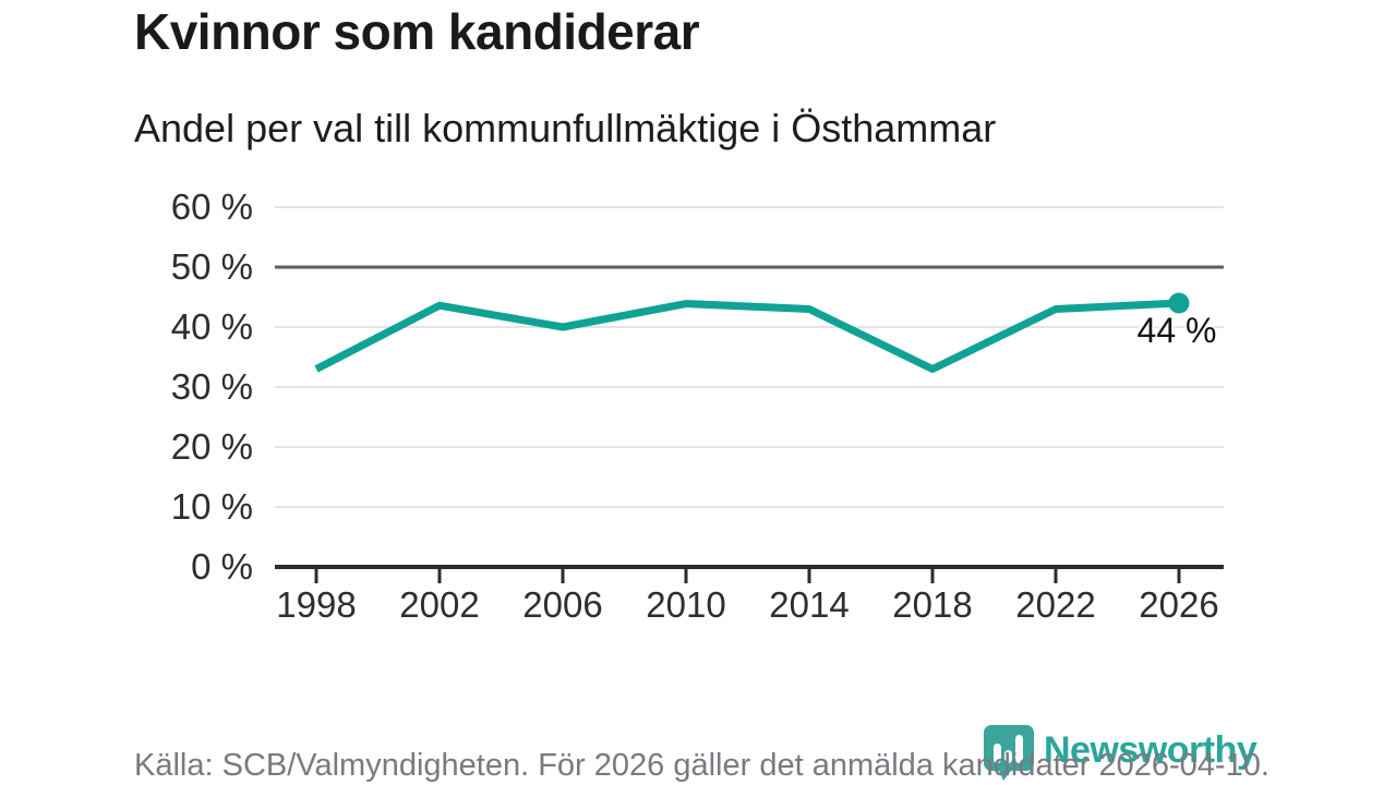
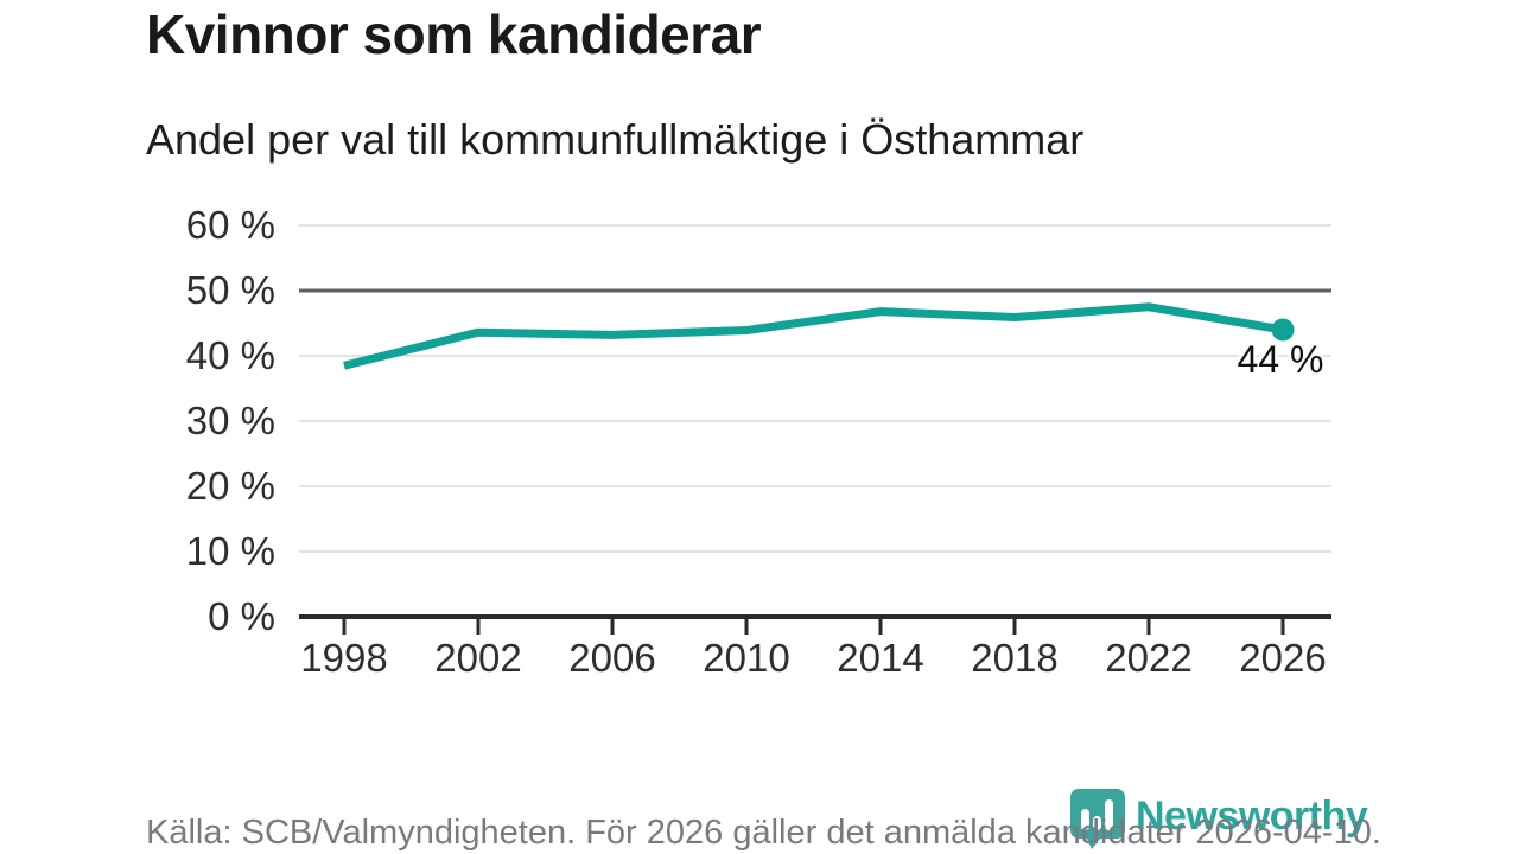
1998: 33% -> 38%
2006: 40% -> 43%
2014: 43% -> 47%
2018: 33% -> 46%
2022: 43% -> 48%
